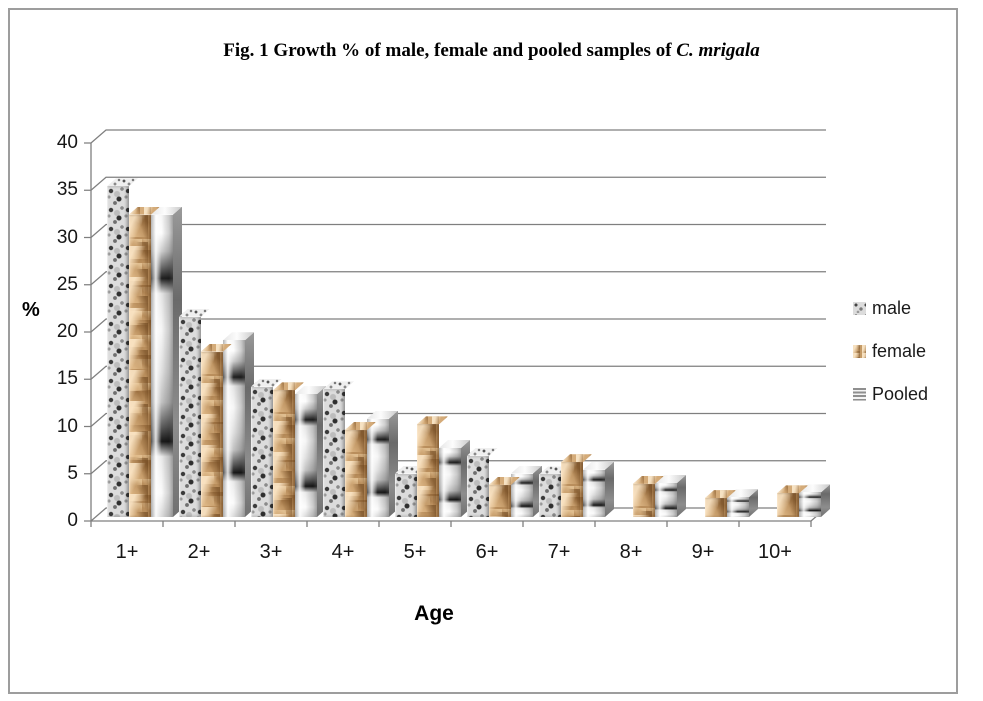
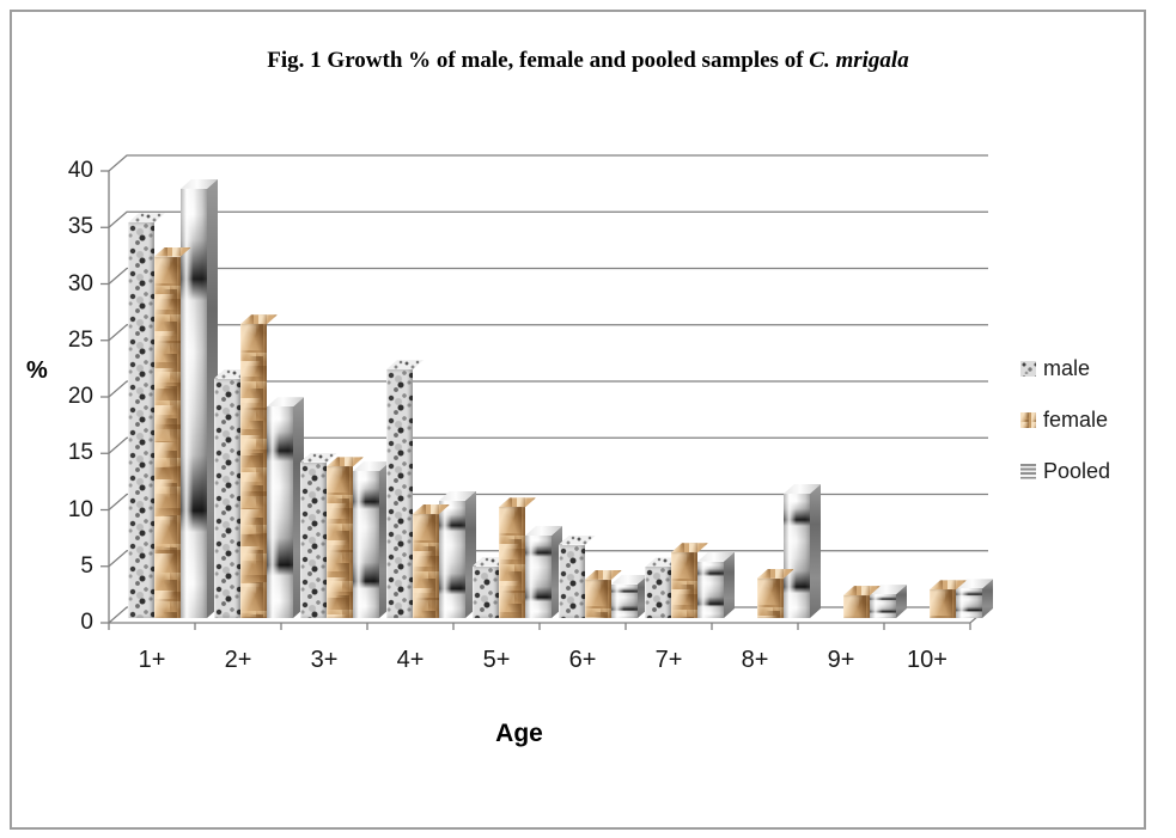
Pooled/1+: 32 -> 38
female/2+: 18 -> 26
male/4+: 14 -> 22
Pooled/6+: 5 -> 3
Pooled/8+: 4 -> 11
